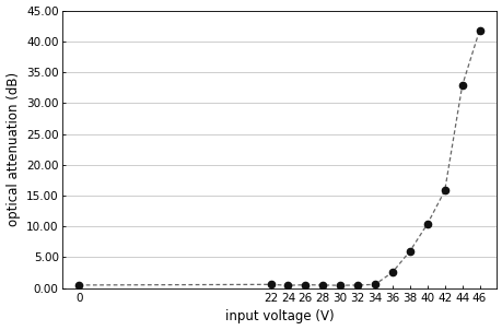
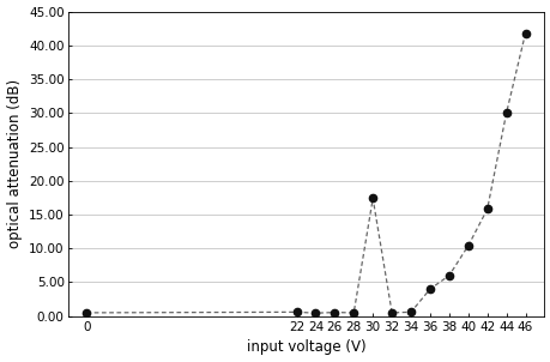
30: 0.5 -> 17.4
36: 2.6 -> 4.0
44: 32.8 -> 30.0
